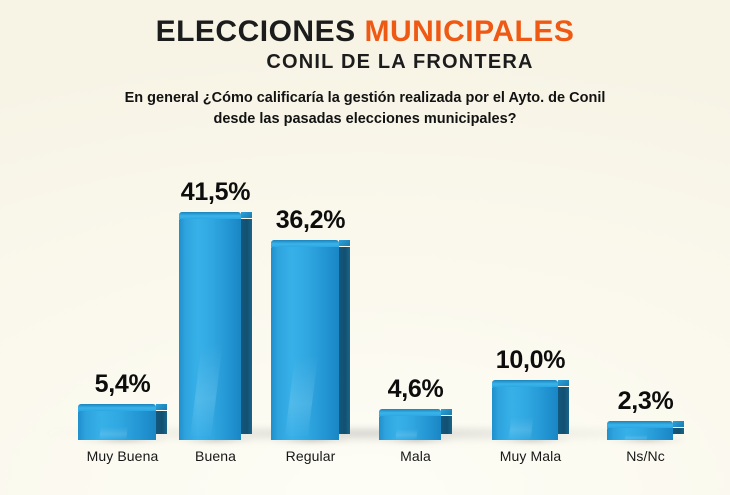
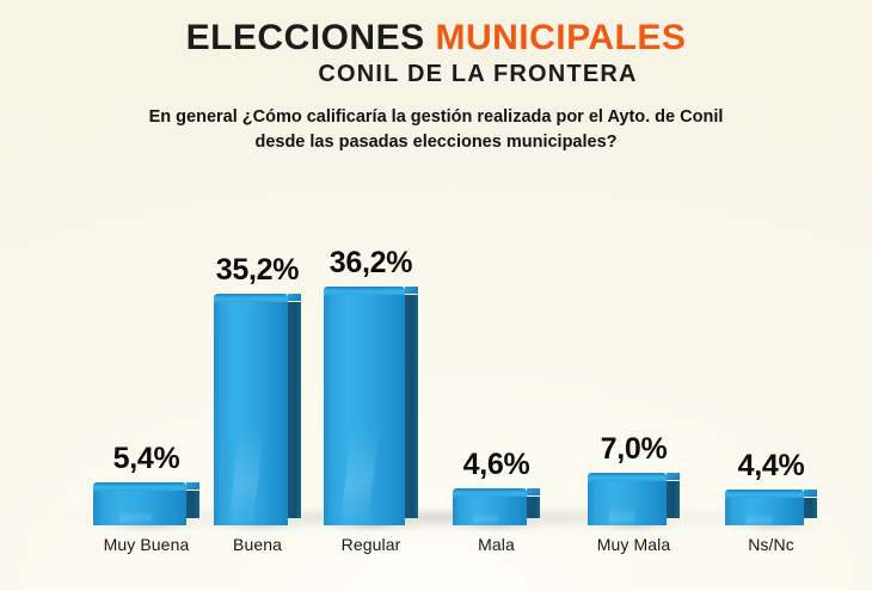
Buena: 41,5% -> 35,2%
Muy Mala: 10,0% -> 7,0%
Ns/Nc: 2,3% -> 4,4%
